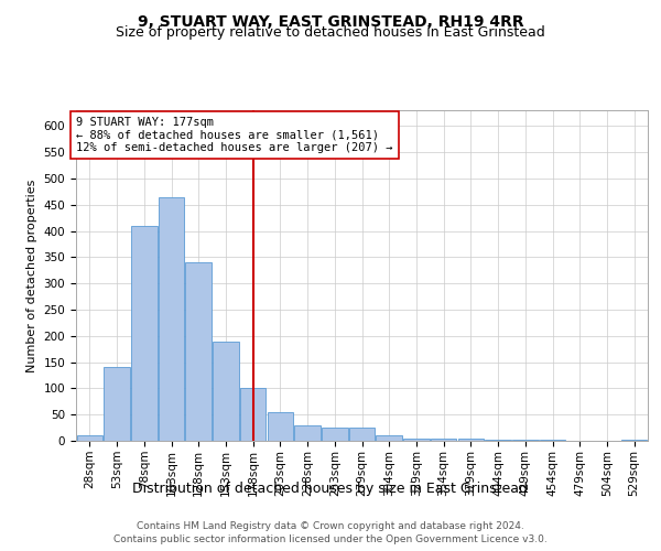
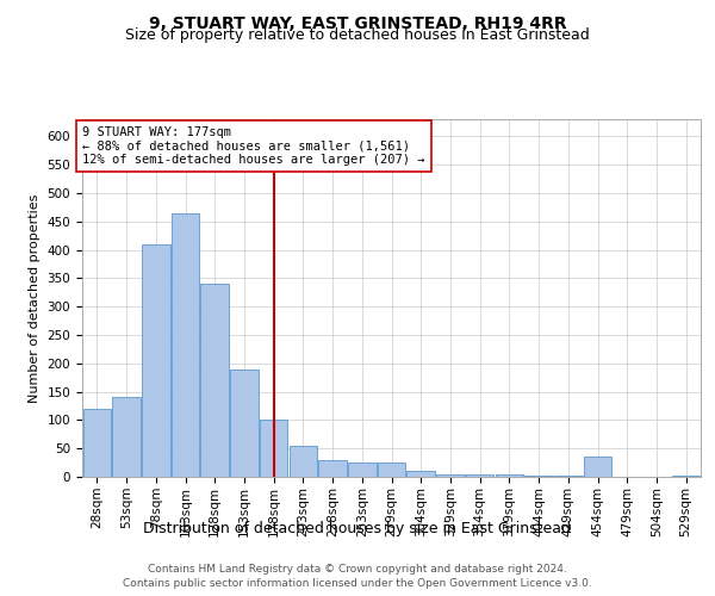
28sqm: 10 -> 120
454sqm: 2 -> 35
